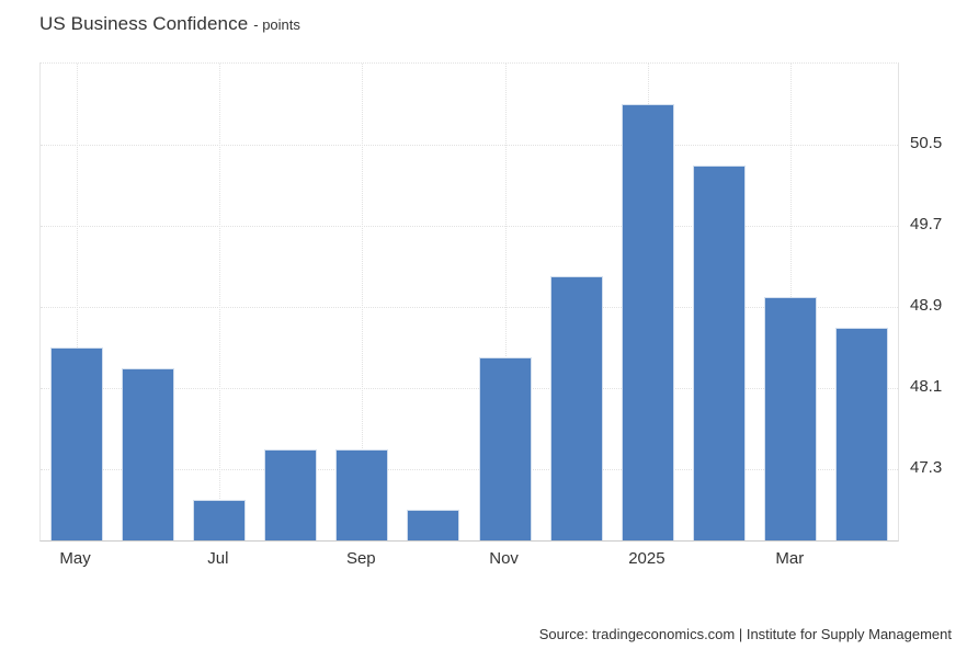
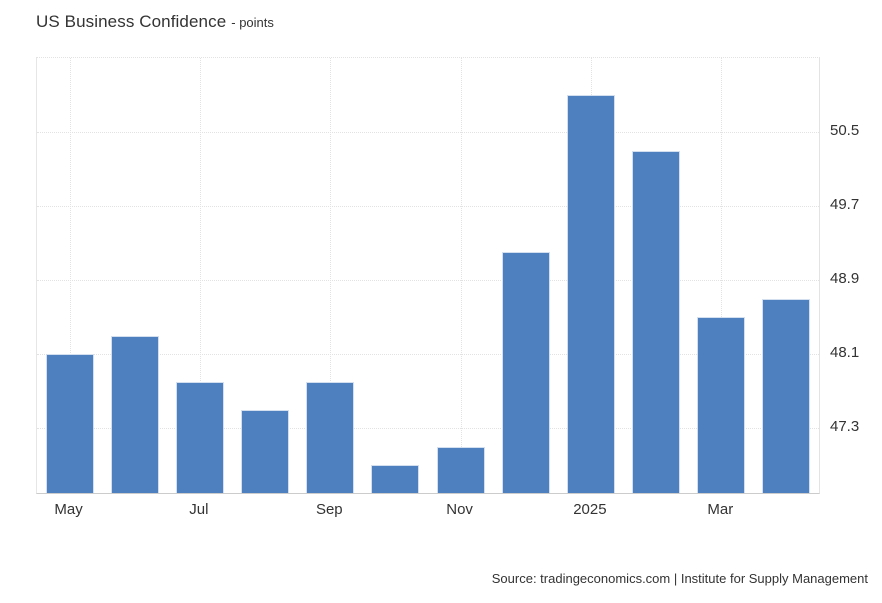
May: 48.5 -> 48.1
Jul: 47.0 -> 47.8
Sep: 47.5 -> 47.8
Nov: 48.4 -> 47.1
Mar: 49.0 -> 48.5
